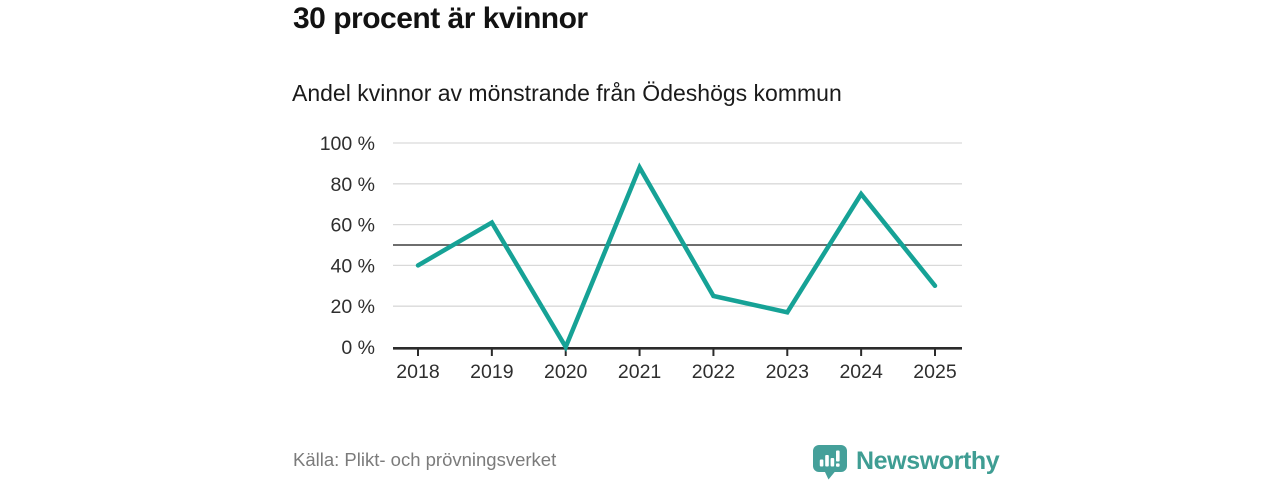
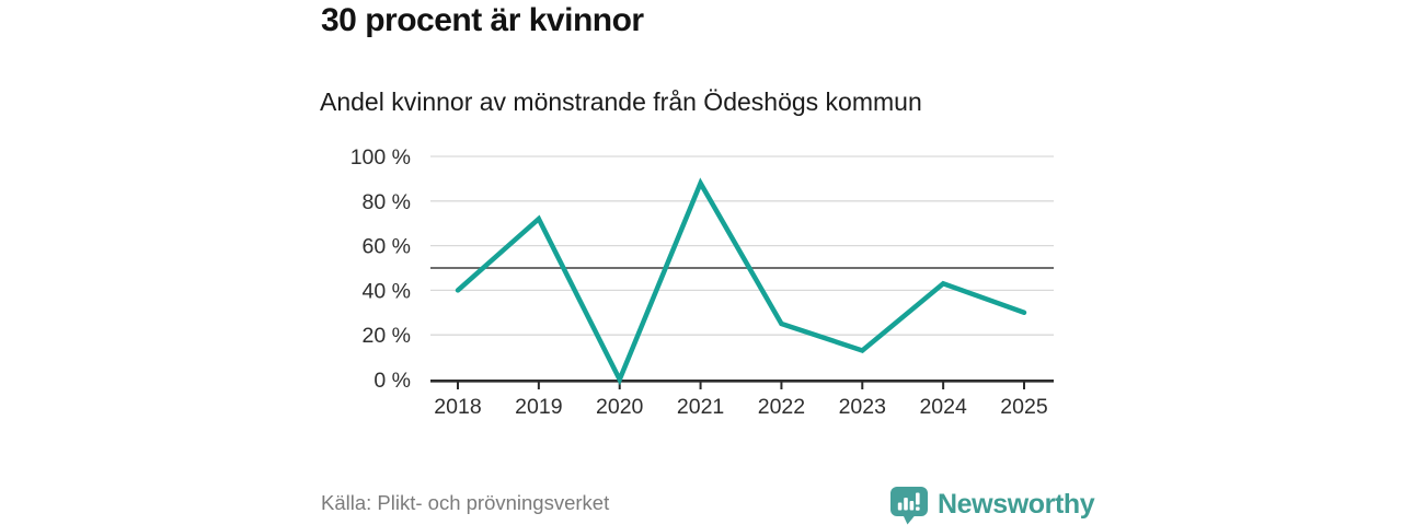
2019: 61% -> 72%
2023: 17% -> 13%
2024: 75% -> 43%
